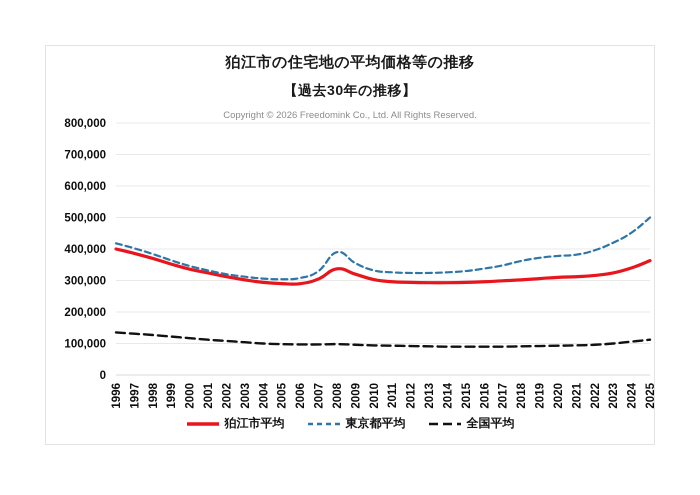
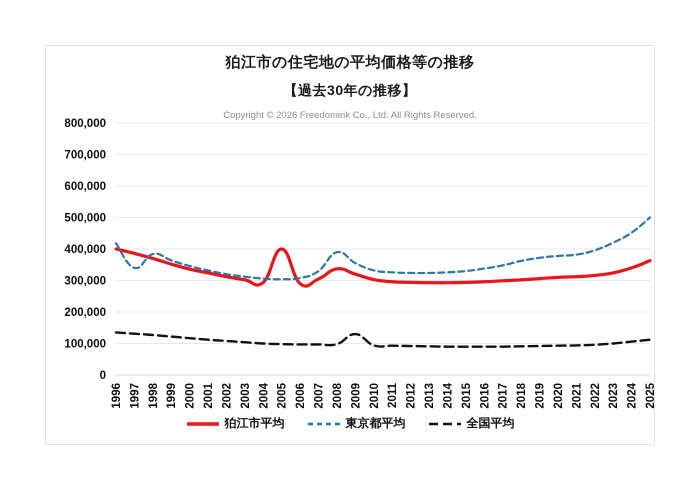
東京都平均/1997: 400000 -> 340000
狛江市平均/2005: 290000 -> 400000
全国平均/2009: 100000 -> 130000
